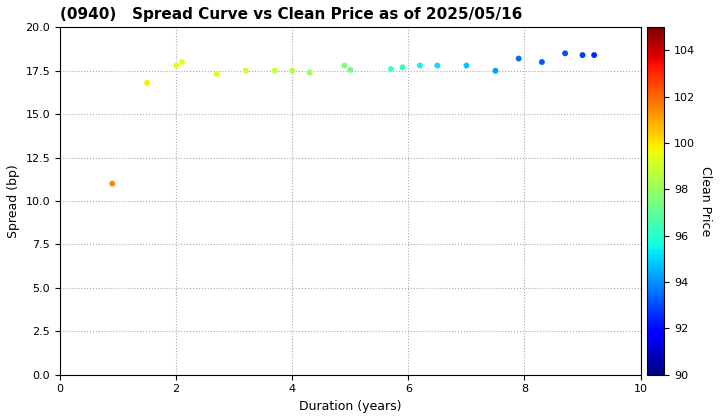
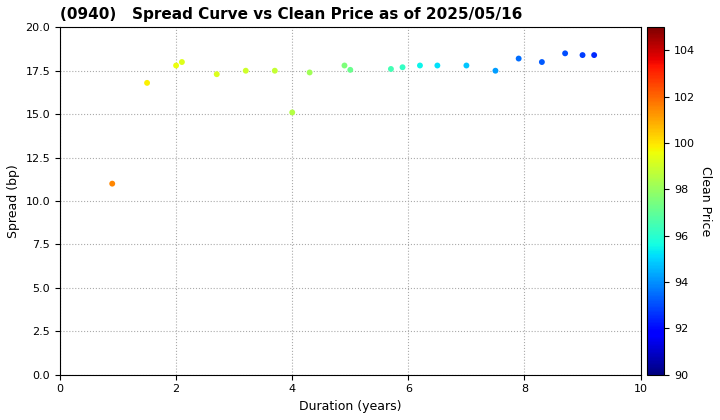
4: 17.5 -> 15.1
